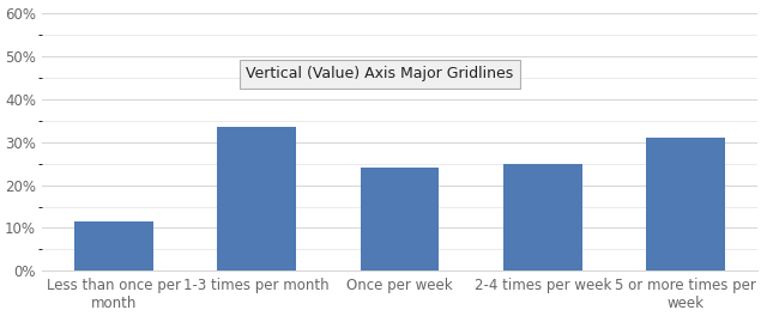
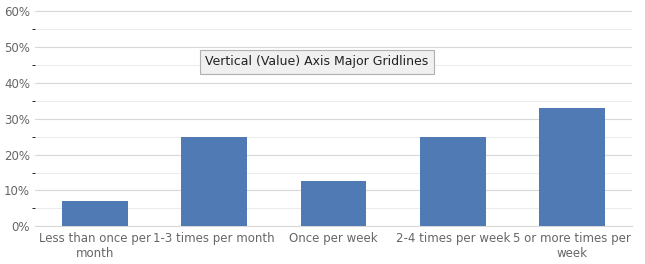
Less than once per month: 11.5% -> 7.0%
1-3 times per month: 33.5% -> 25.0%
Once per week: 24.0% -> 12.5%
5 or more times per week: 31.0% -> 33.0%
